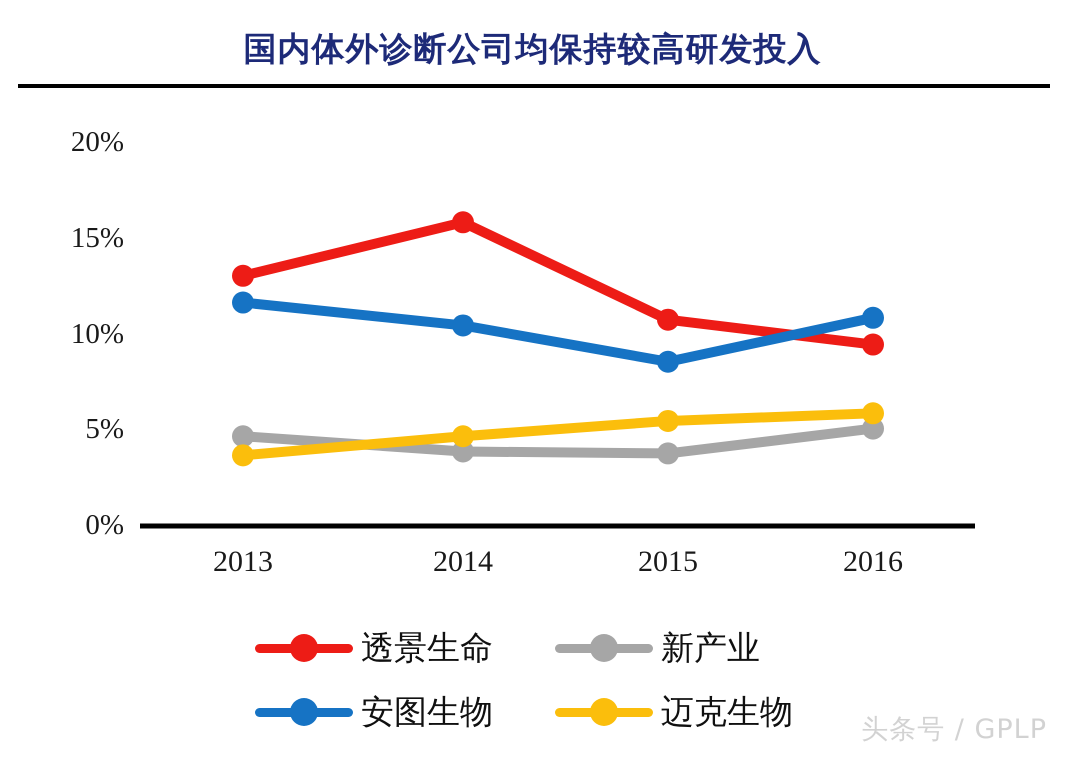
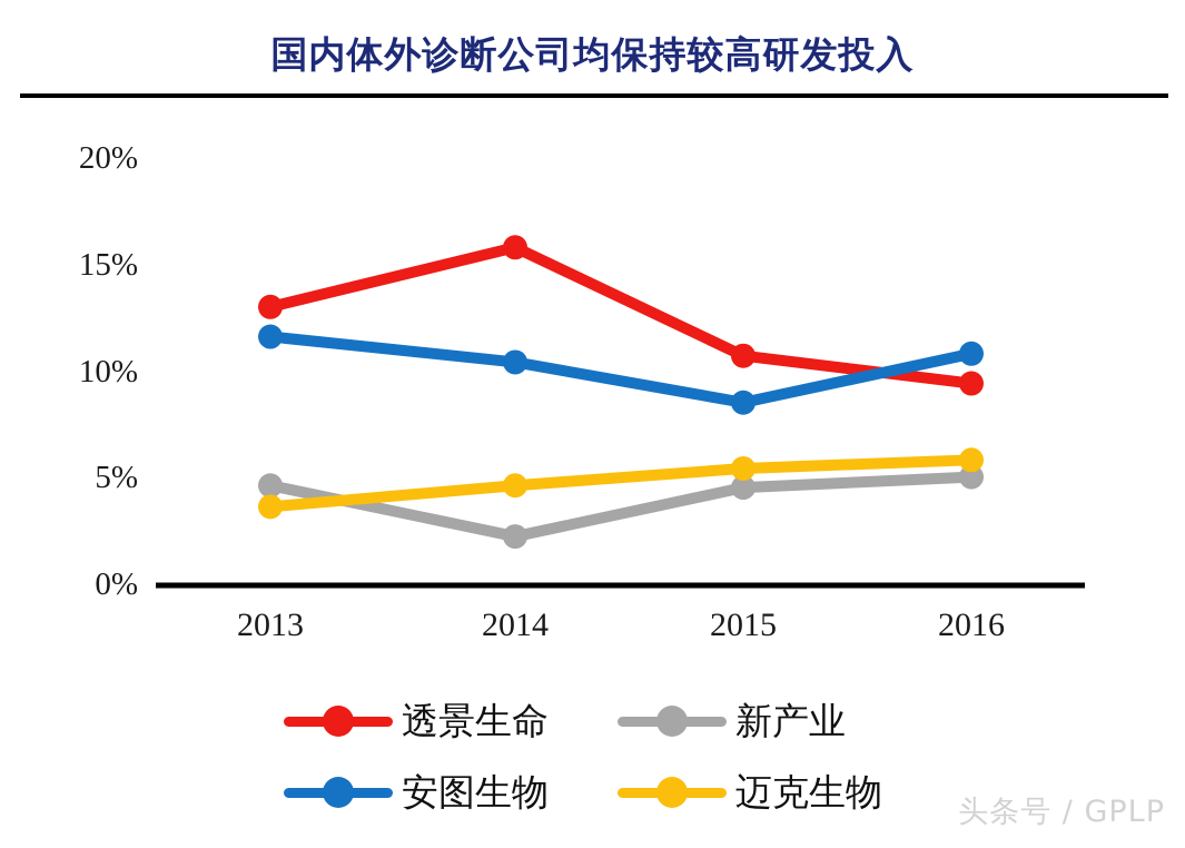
新产业/2014: 3.9% -> 2.3%
新产业/2015: 3.8% -> 4.6%
